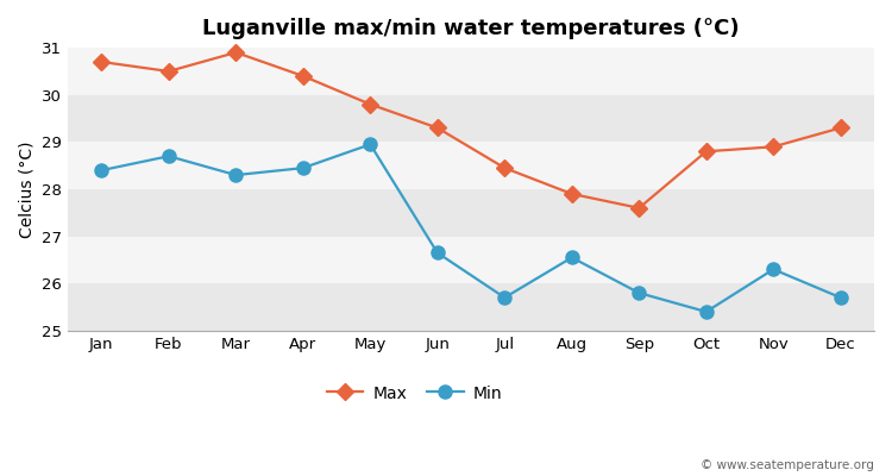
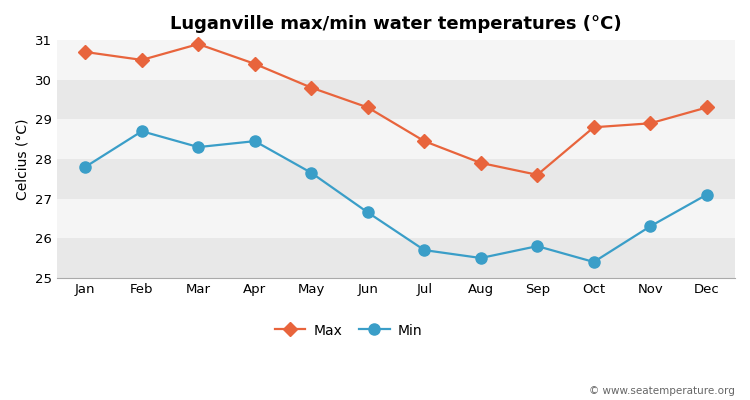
Min/Jan: 28.40 -> 27.80
Min/May: 28.95 -> 27.65
Min/Aug: 26.55 -> 25.50
Min/Dec: 25.70 -> 27.10
